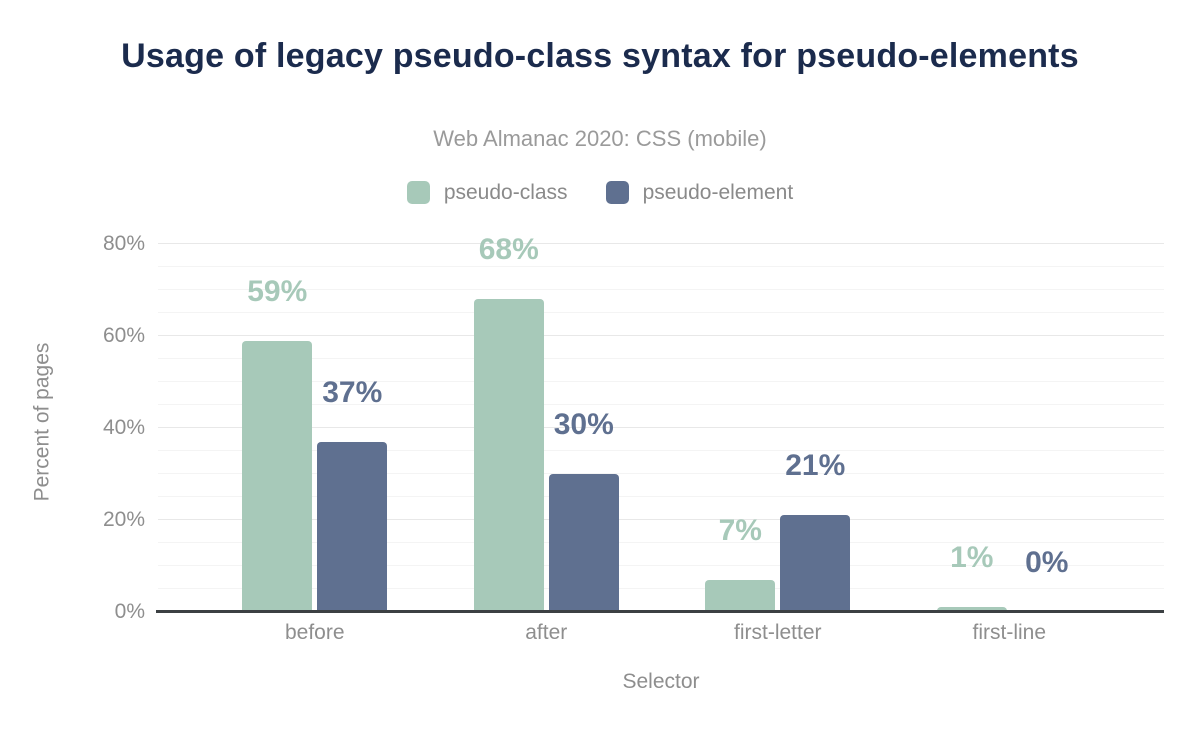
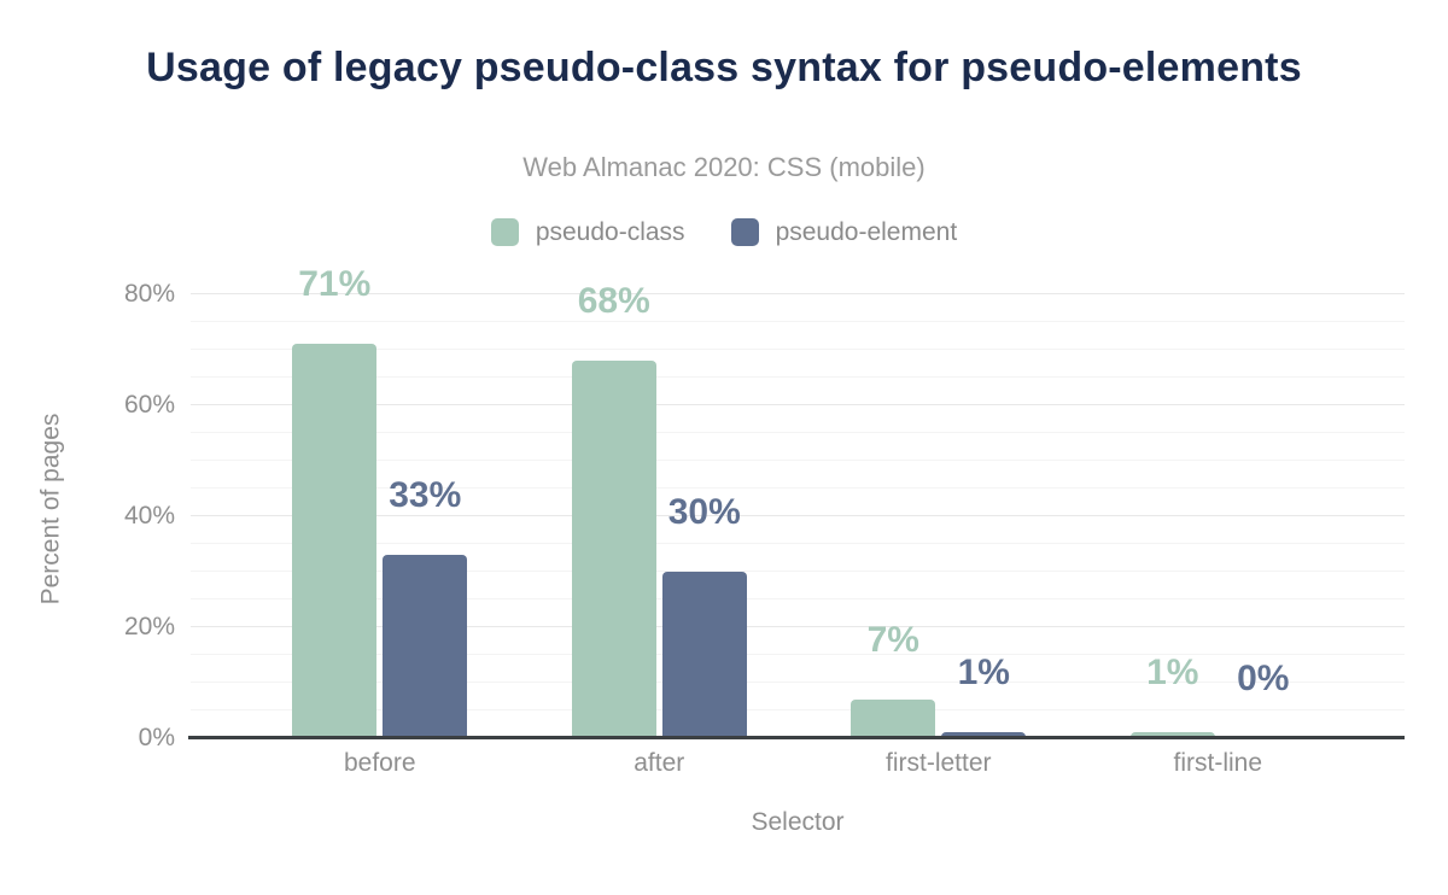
pseudo-class/before: 59% -> 71%
pseudo-element/before: 37% -> 33%
pseudo-element/first-letter: 21% -> 1%
